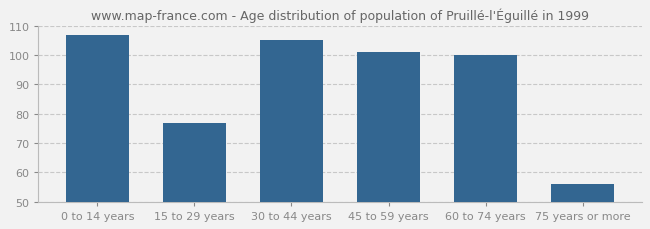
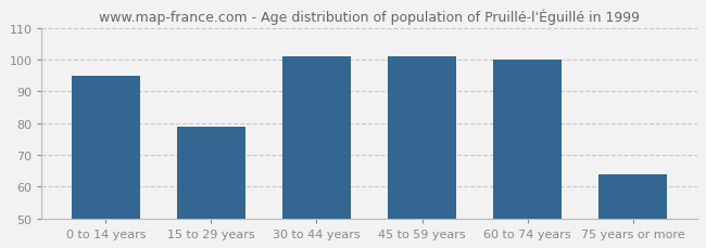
0 to 14 years: 107 -> 95
15 to 29 years: 77 -> 79
30 to 44 years: 105 -> 101
75 years or more: 56 -> 64
